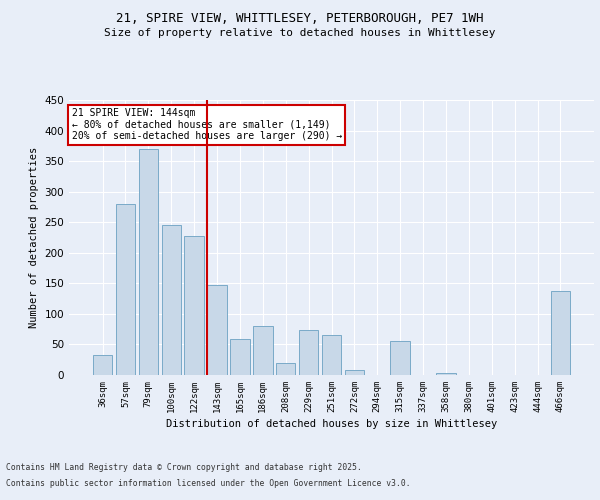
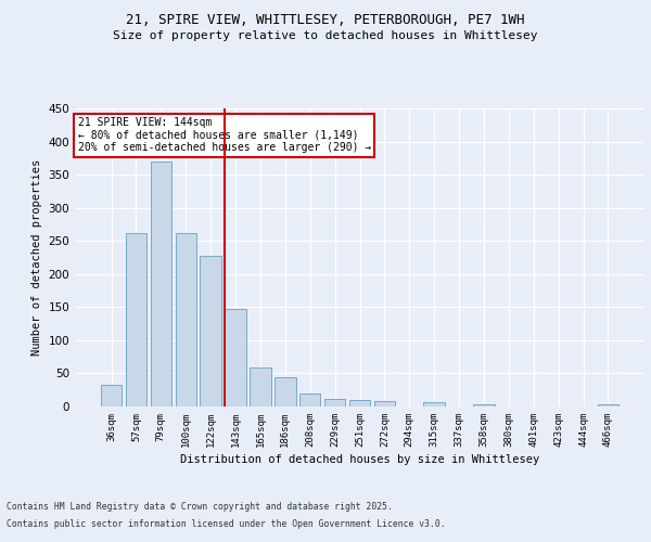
57sqm: 280 -> 262
100sqm: 246 -> 262
186sqm: 80 -> 44
229sqm: 74 -> 11
251sqm: 66 -> 10
315sqm: 56 -> 6
466sqm: 138 -> 3
